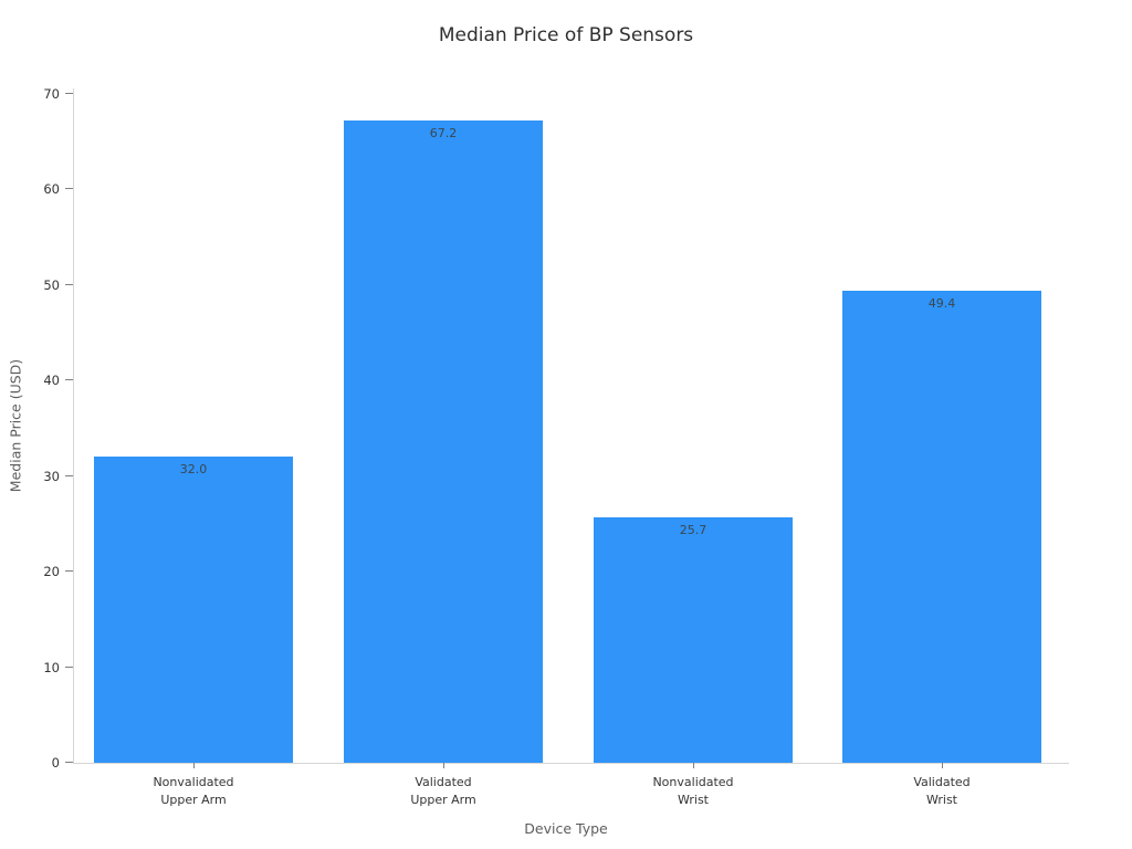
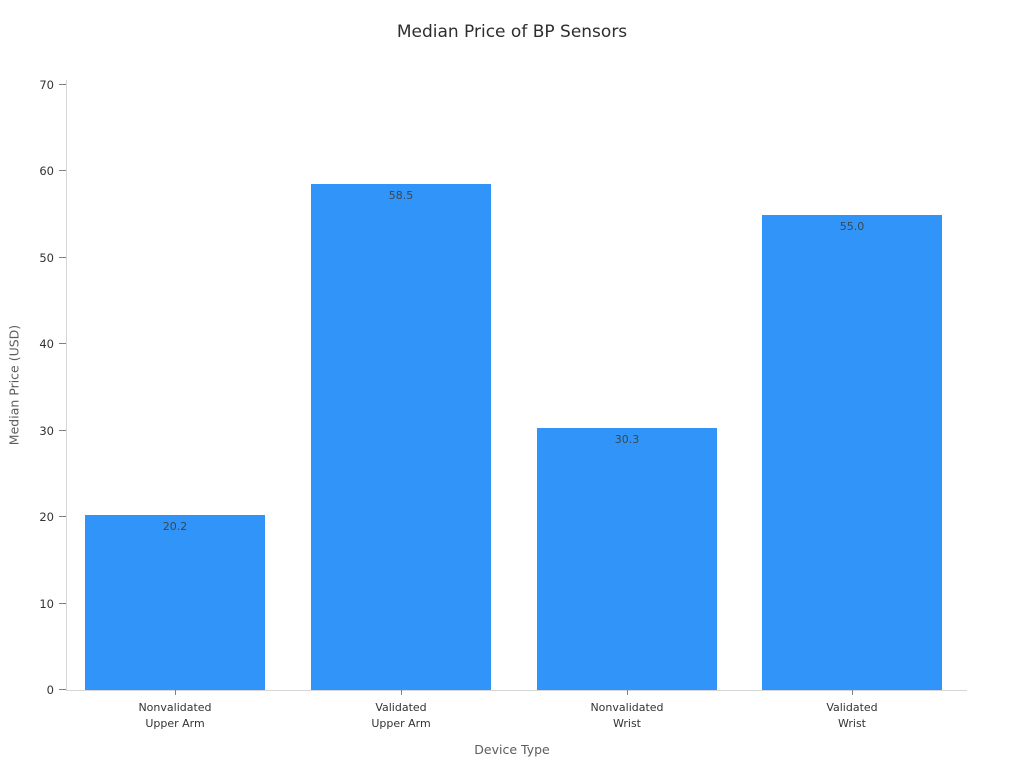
Nonvalidated Upper Arm: 32.0 -> 20.2
Validated Upper Arm: 67.2 -> 58.5
Nonvalidated Wrist: 25.7 -> 30.3
Validated Wrist: 49.4 -> 55.0
